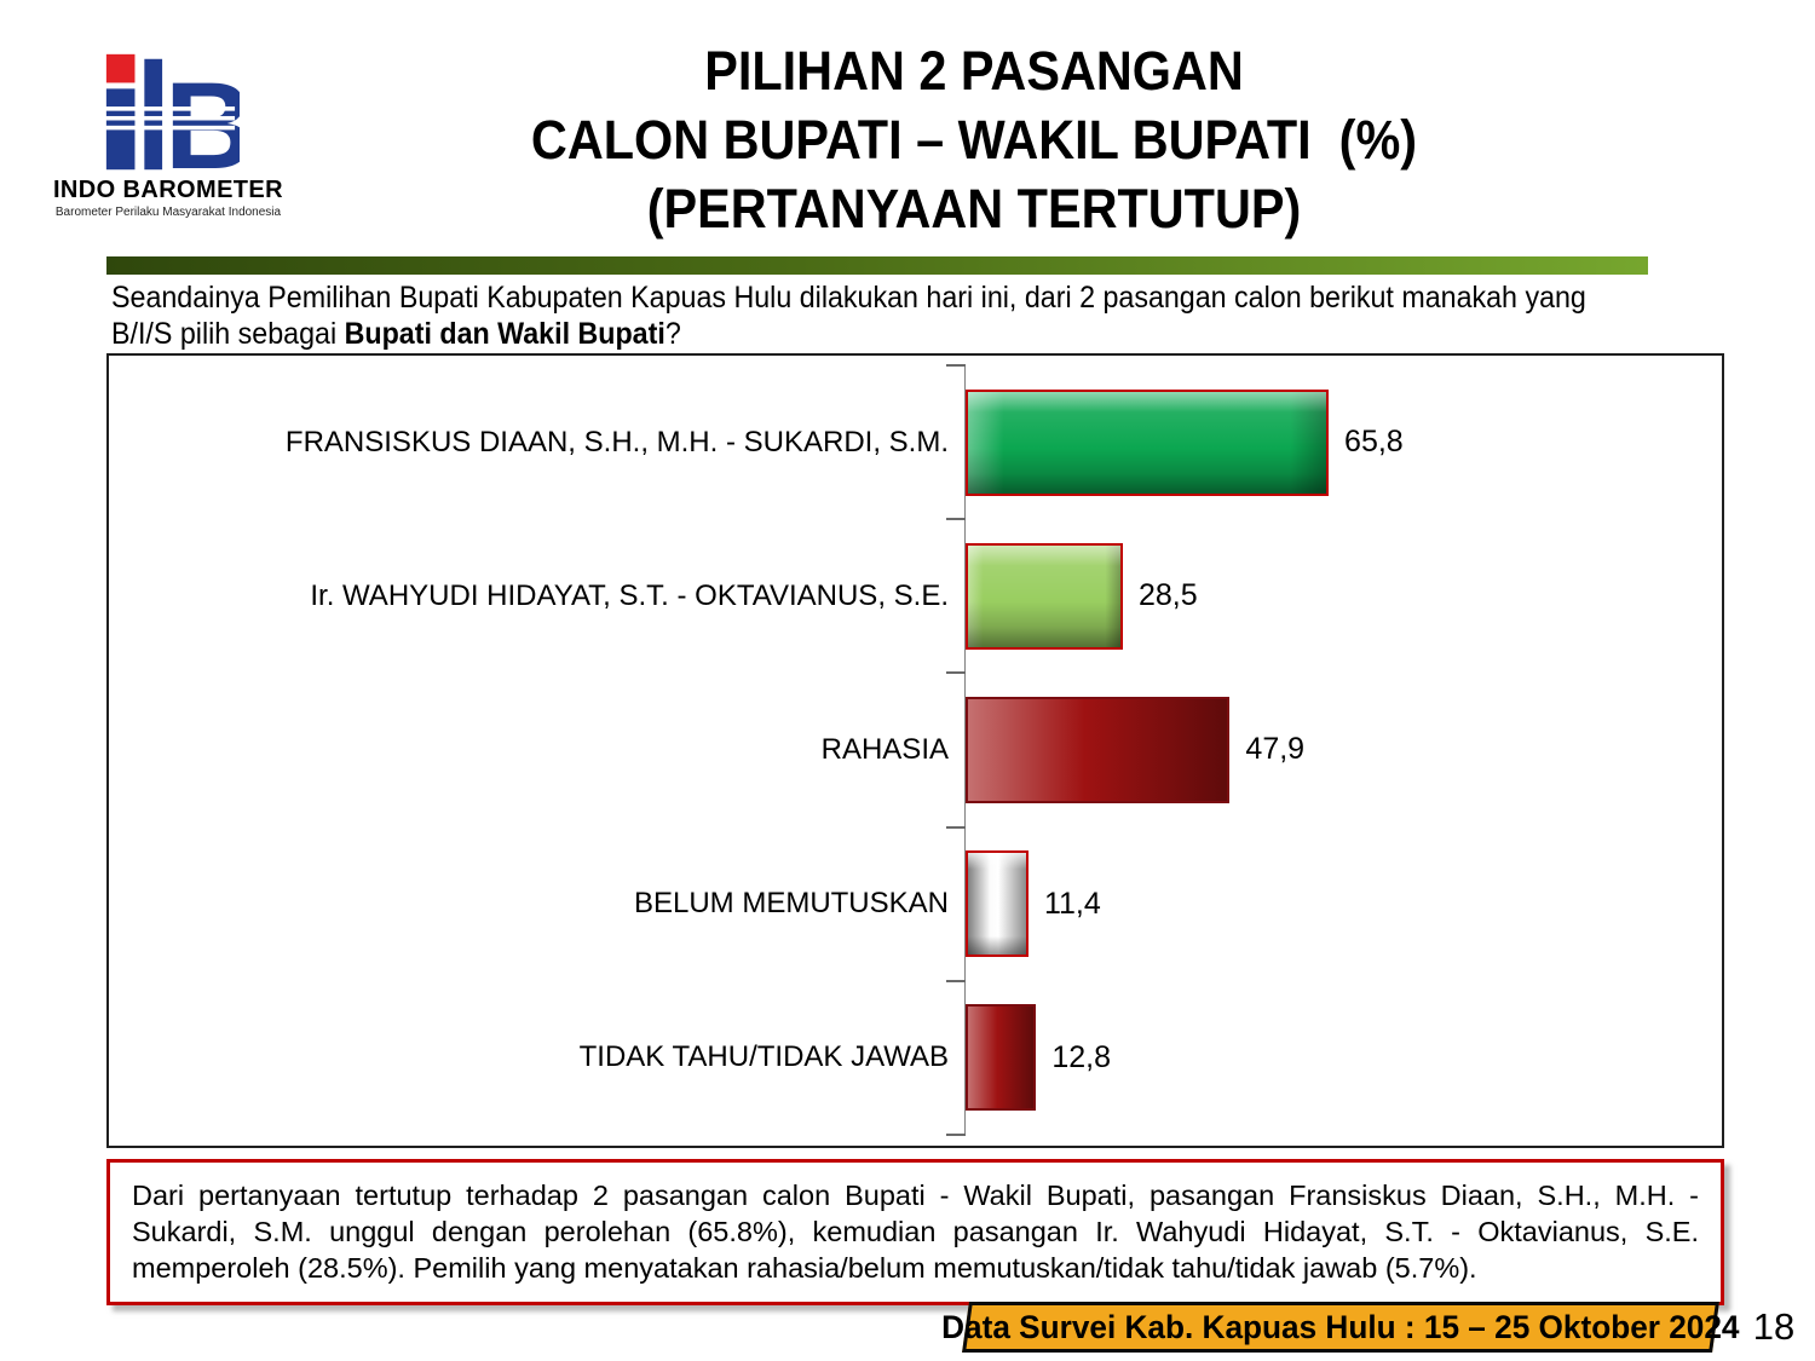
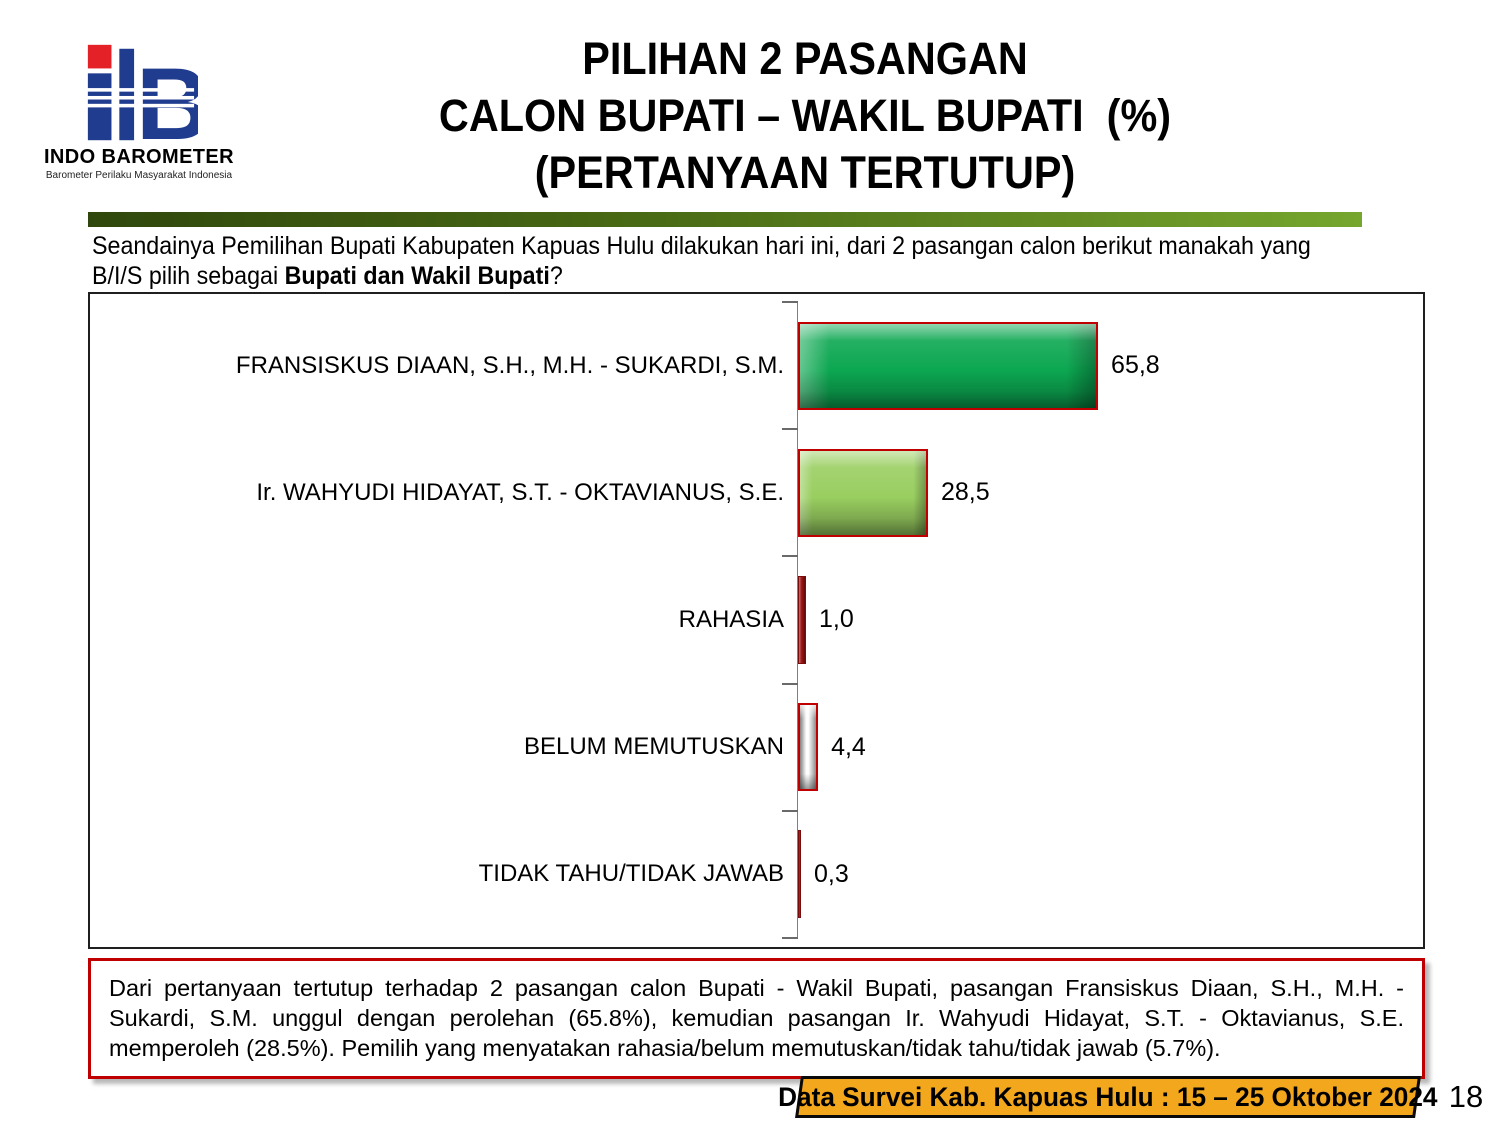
RAHASIA: 47,9 -> 1,0
BELUM MEMUTUSKAN: 11,4 -> 4,4
TIDAK TAHU/TIDAK JAWAB: 12,8 -> 0,3
